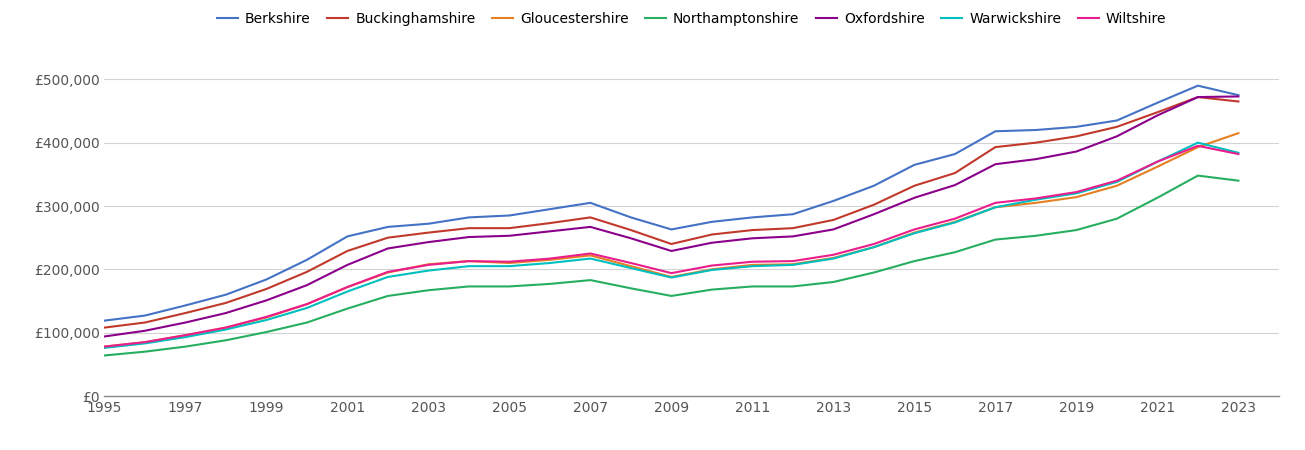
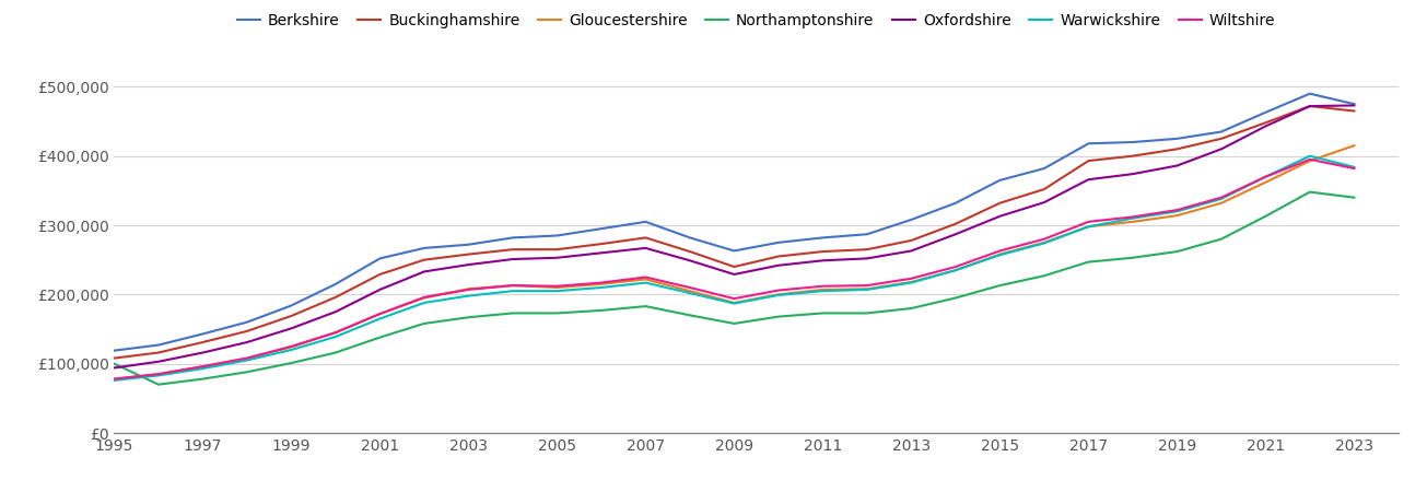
Northamptonshire/1995: £64,000 -> £100,000
